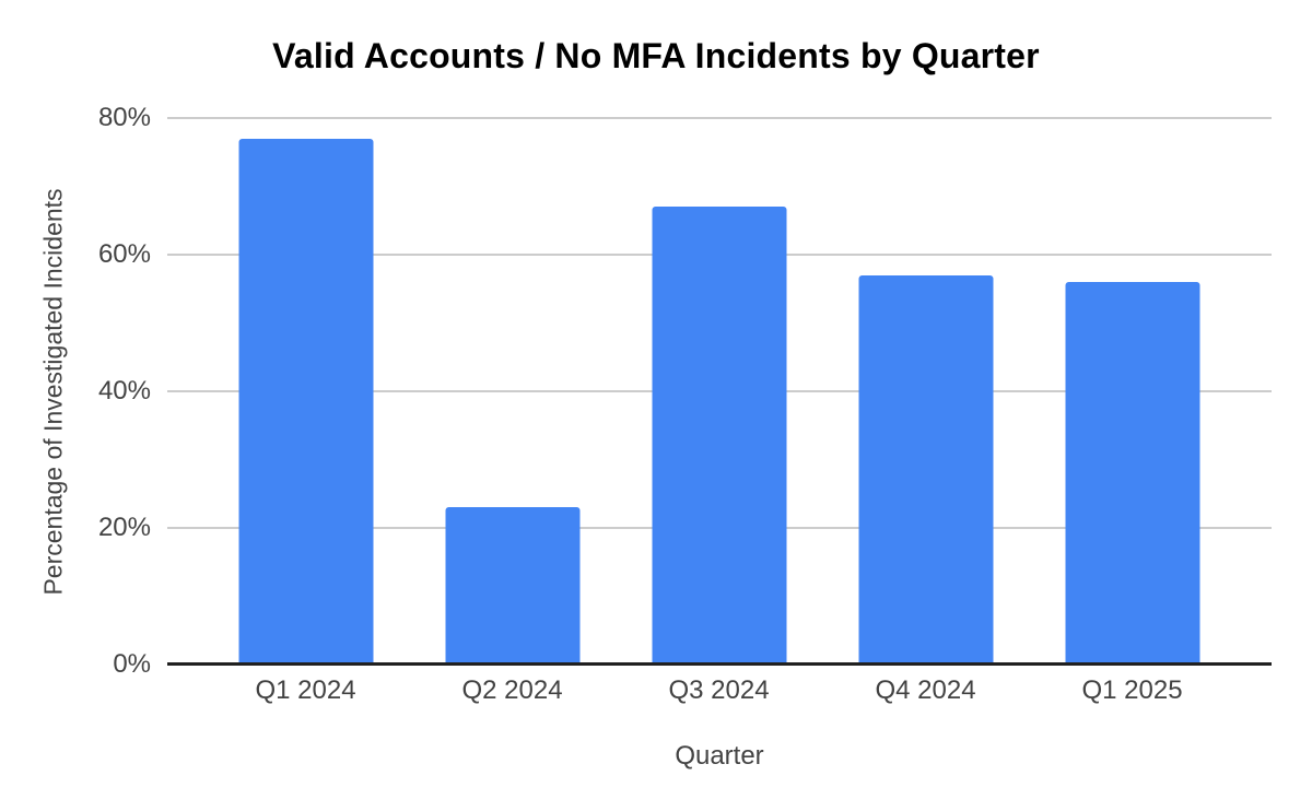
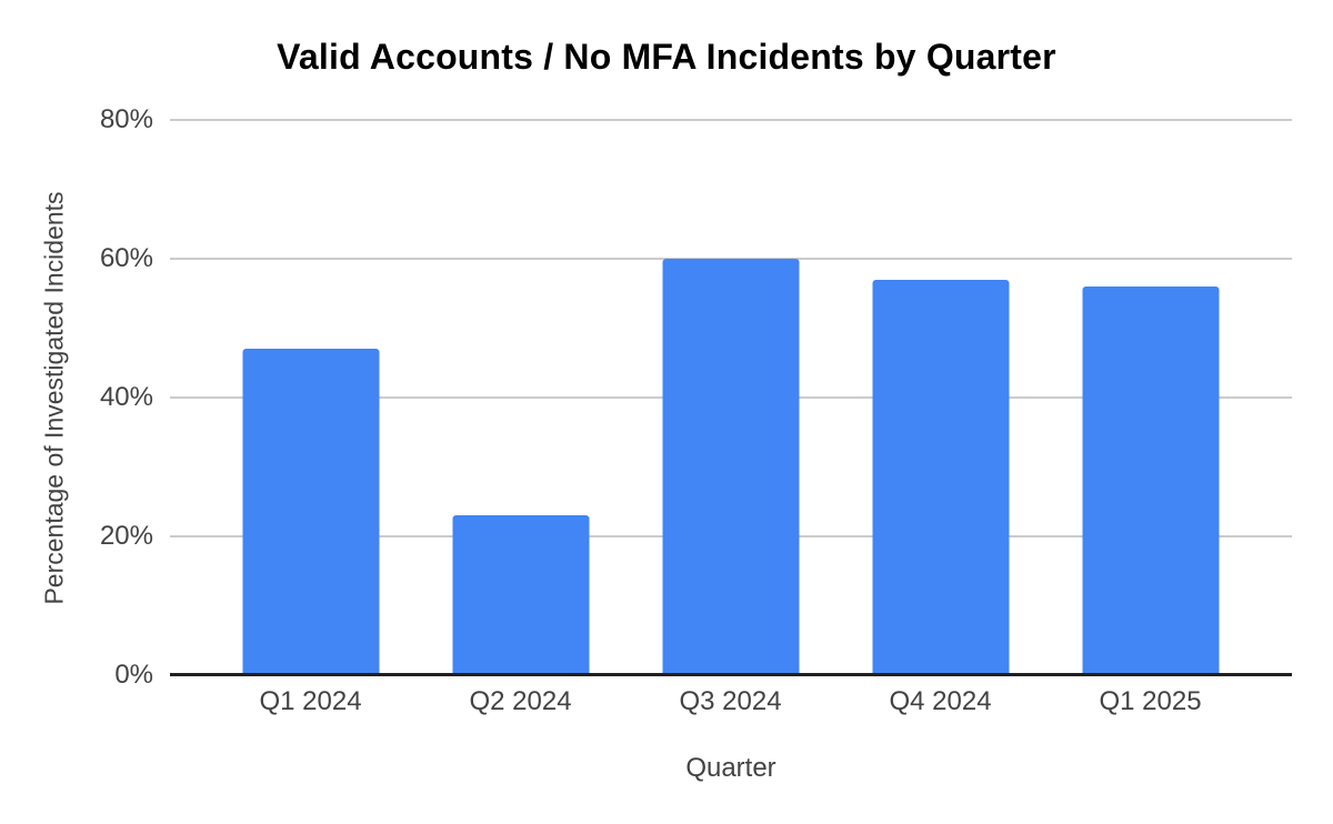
Q1 2024: 77% -> 47%
Q3 2024: 67% -> 60%
